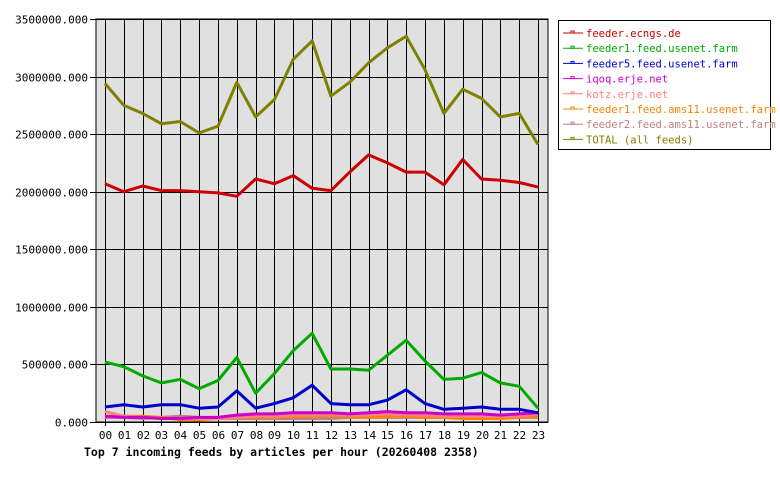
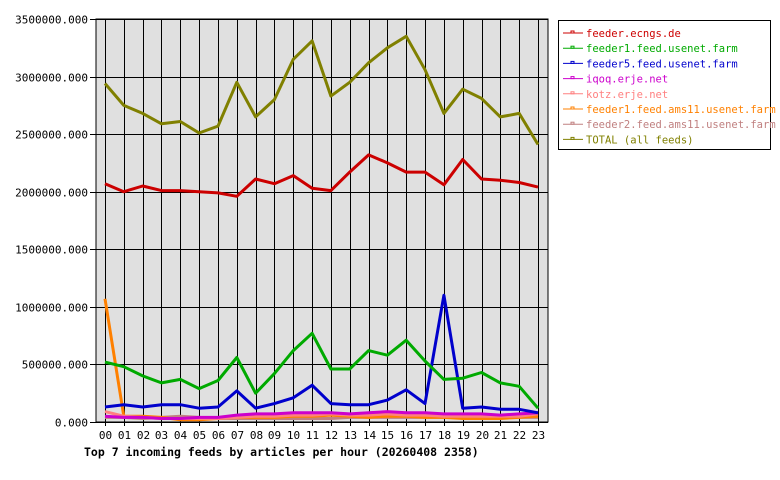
feeder1.feed.ams11.usenet.farm/00: 50000 -> 1070000
feeder1.feed.usenet.farm/14: 450000 -> 620000
feeder5.feed.usenet.farm/18: 110000 -> 1100000
